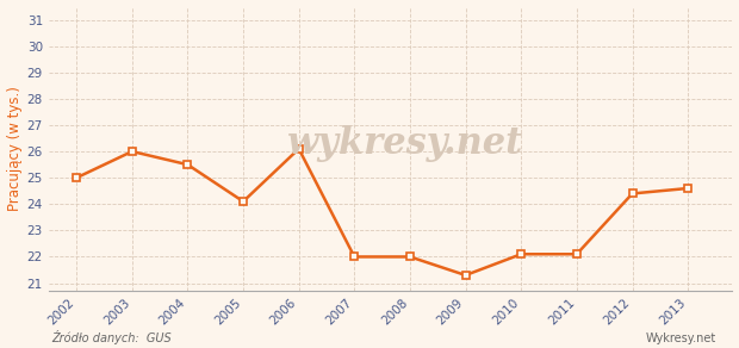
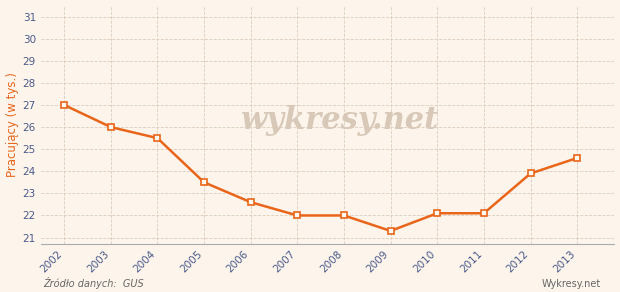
2002: 25.0 -> 27.0
2005: 24.1 -> 23.5
2006: 26.1 -> 22.6
2012: 24.4 -> 23.9
